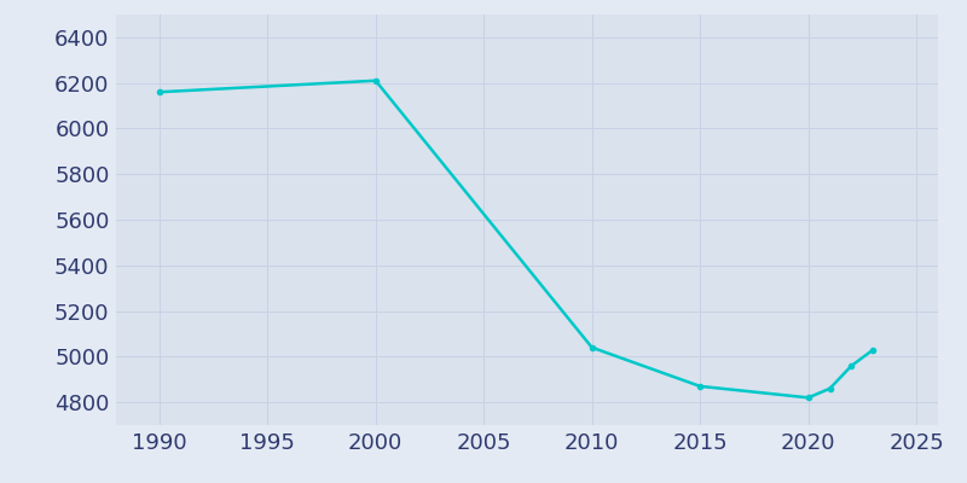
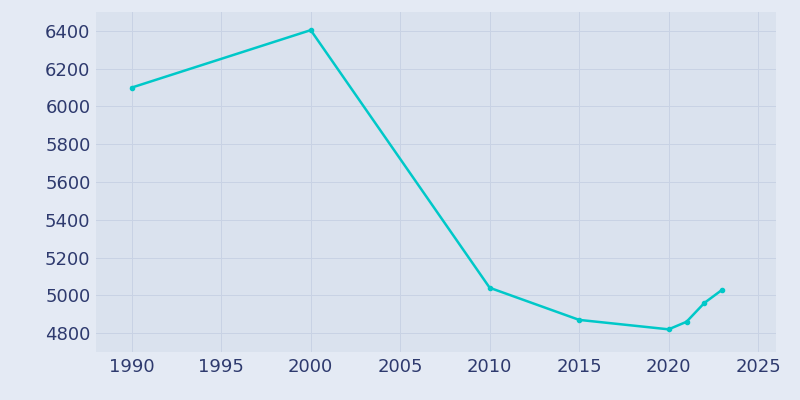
1990: 6160 -> 6100
2000: 6210 -> 6400
